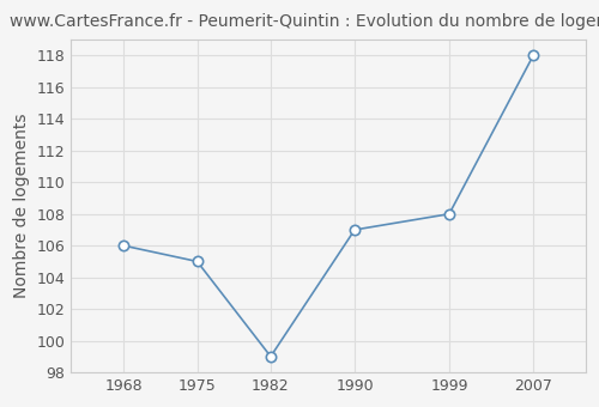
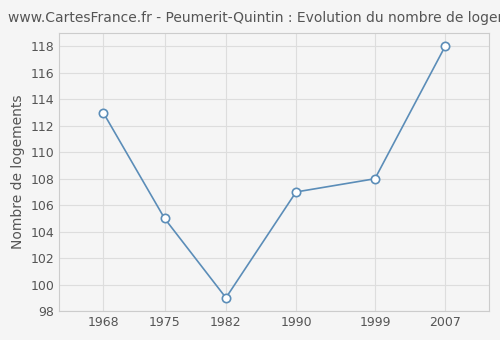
1968: 106 -> 113
